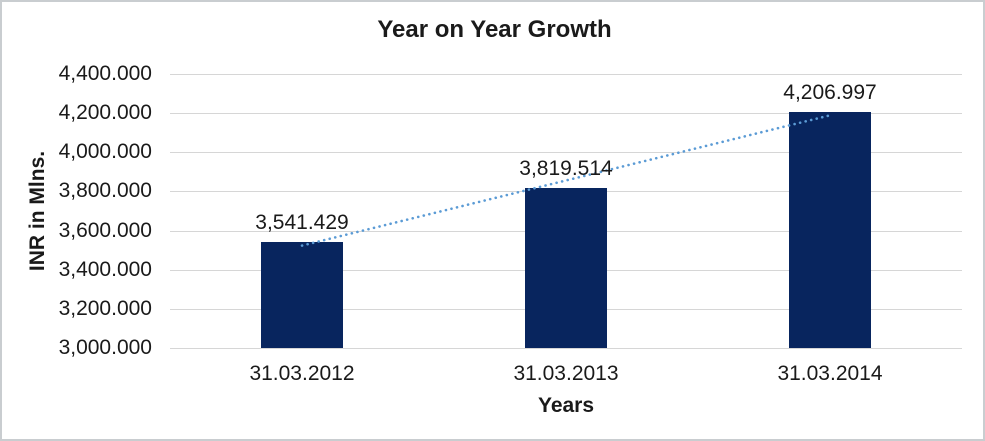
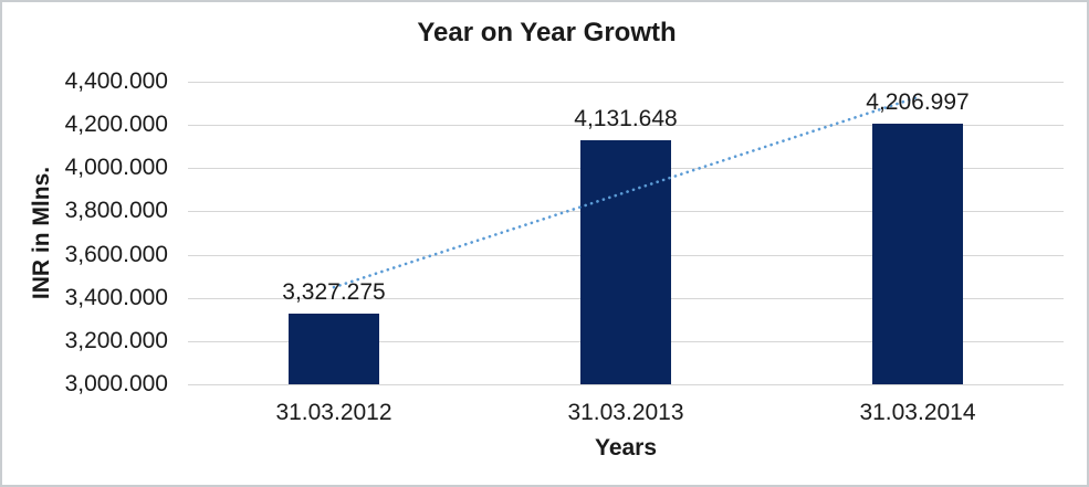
31.03.2012: 3,541.429 -> 3,327.275
31.03.2013: 3,819.514 -> 4,131.648
